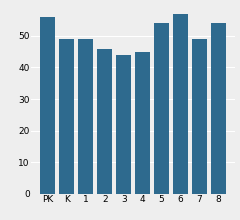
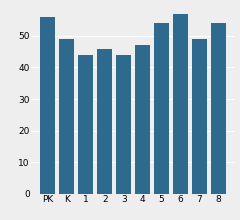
1: 49 -> 44
4: 45 -> 47
